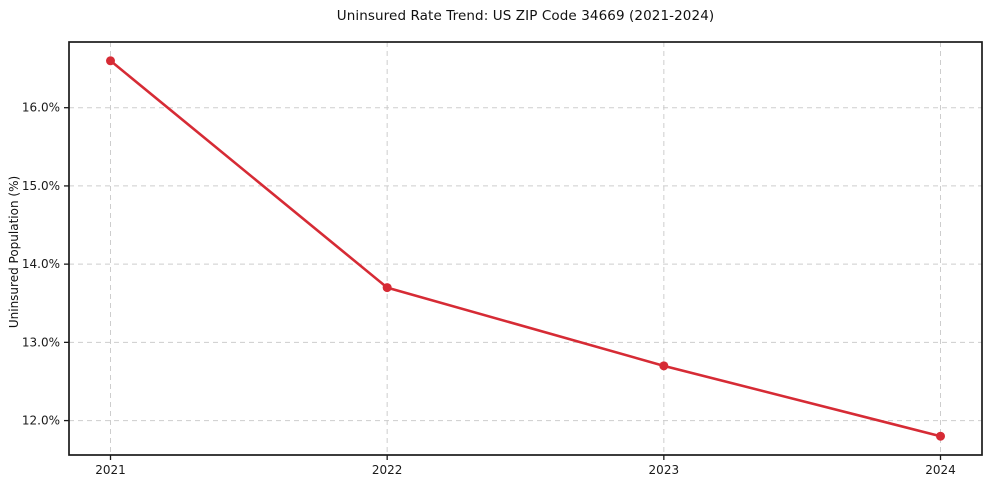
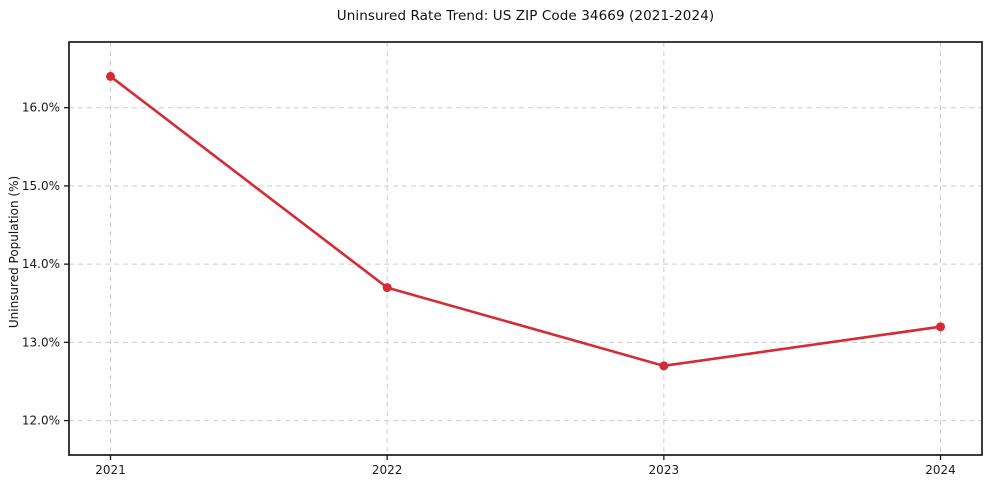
2021: 16.6% -> 16.4%
2024: 11.8% -> 13.2%
